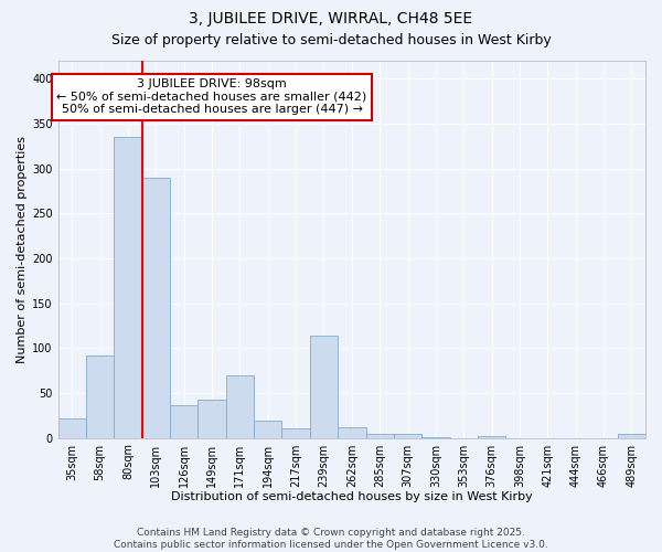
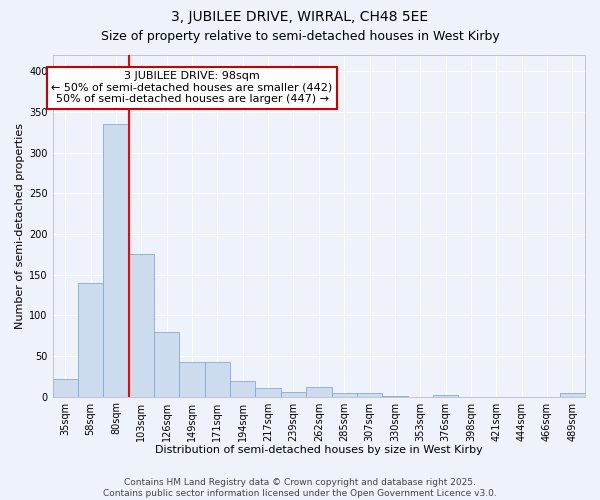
58sqm: 92 -> 140
103sqm: 290 -> 175
126sqm: 36 -> 80
171sqm: 70 -> 43
239sqm: 114 -> 6
